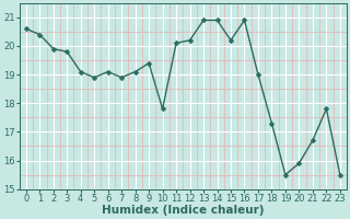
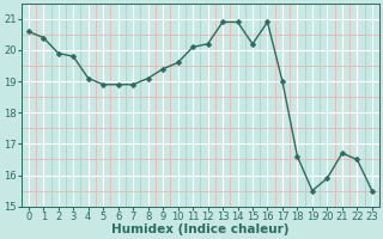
6: 19.1 -> 18.9
10: 17.8 -> 19.6
18: 17.3 -> 16.6
22: 17.8 -> 16.5
